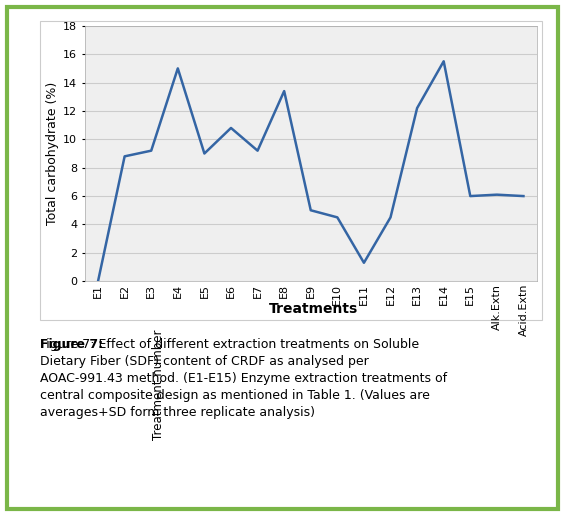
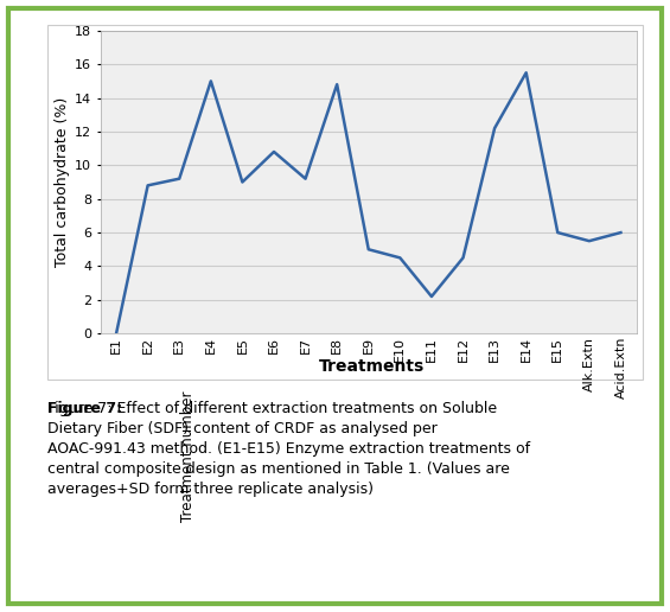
E8: 13.4 -> 14.8
E11: 1.3 -> 2.2
Alk.Extn: 6.1 -> 5.5
